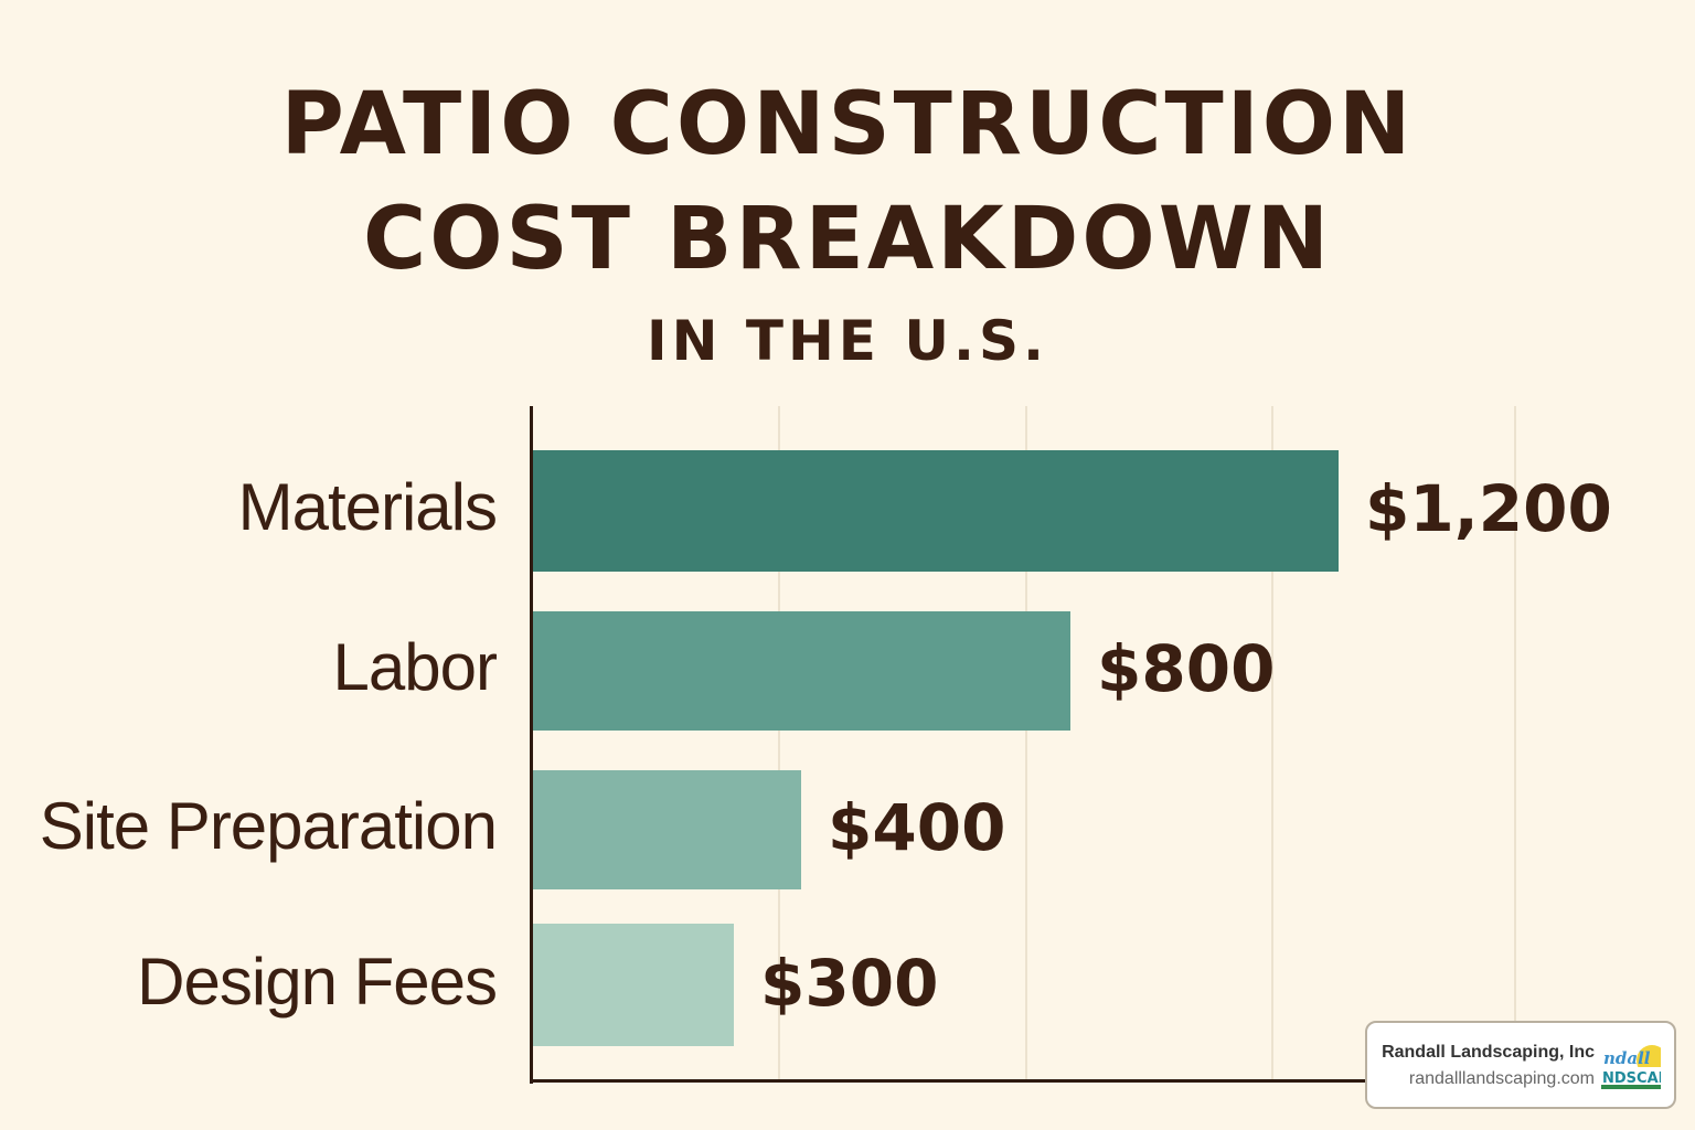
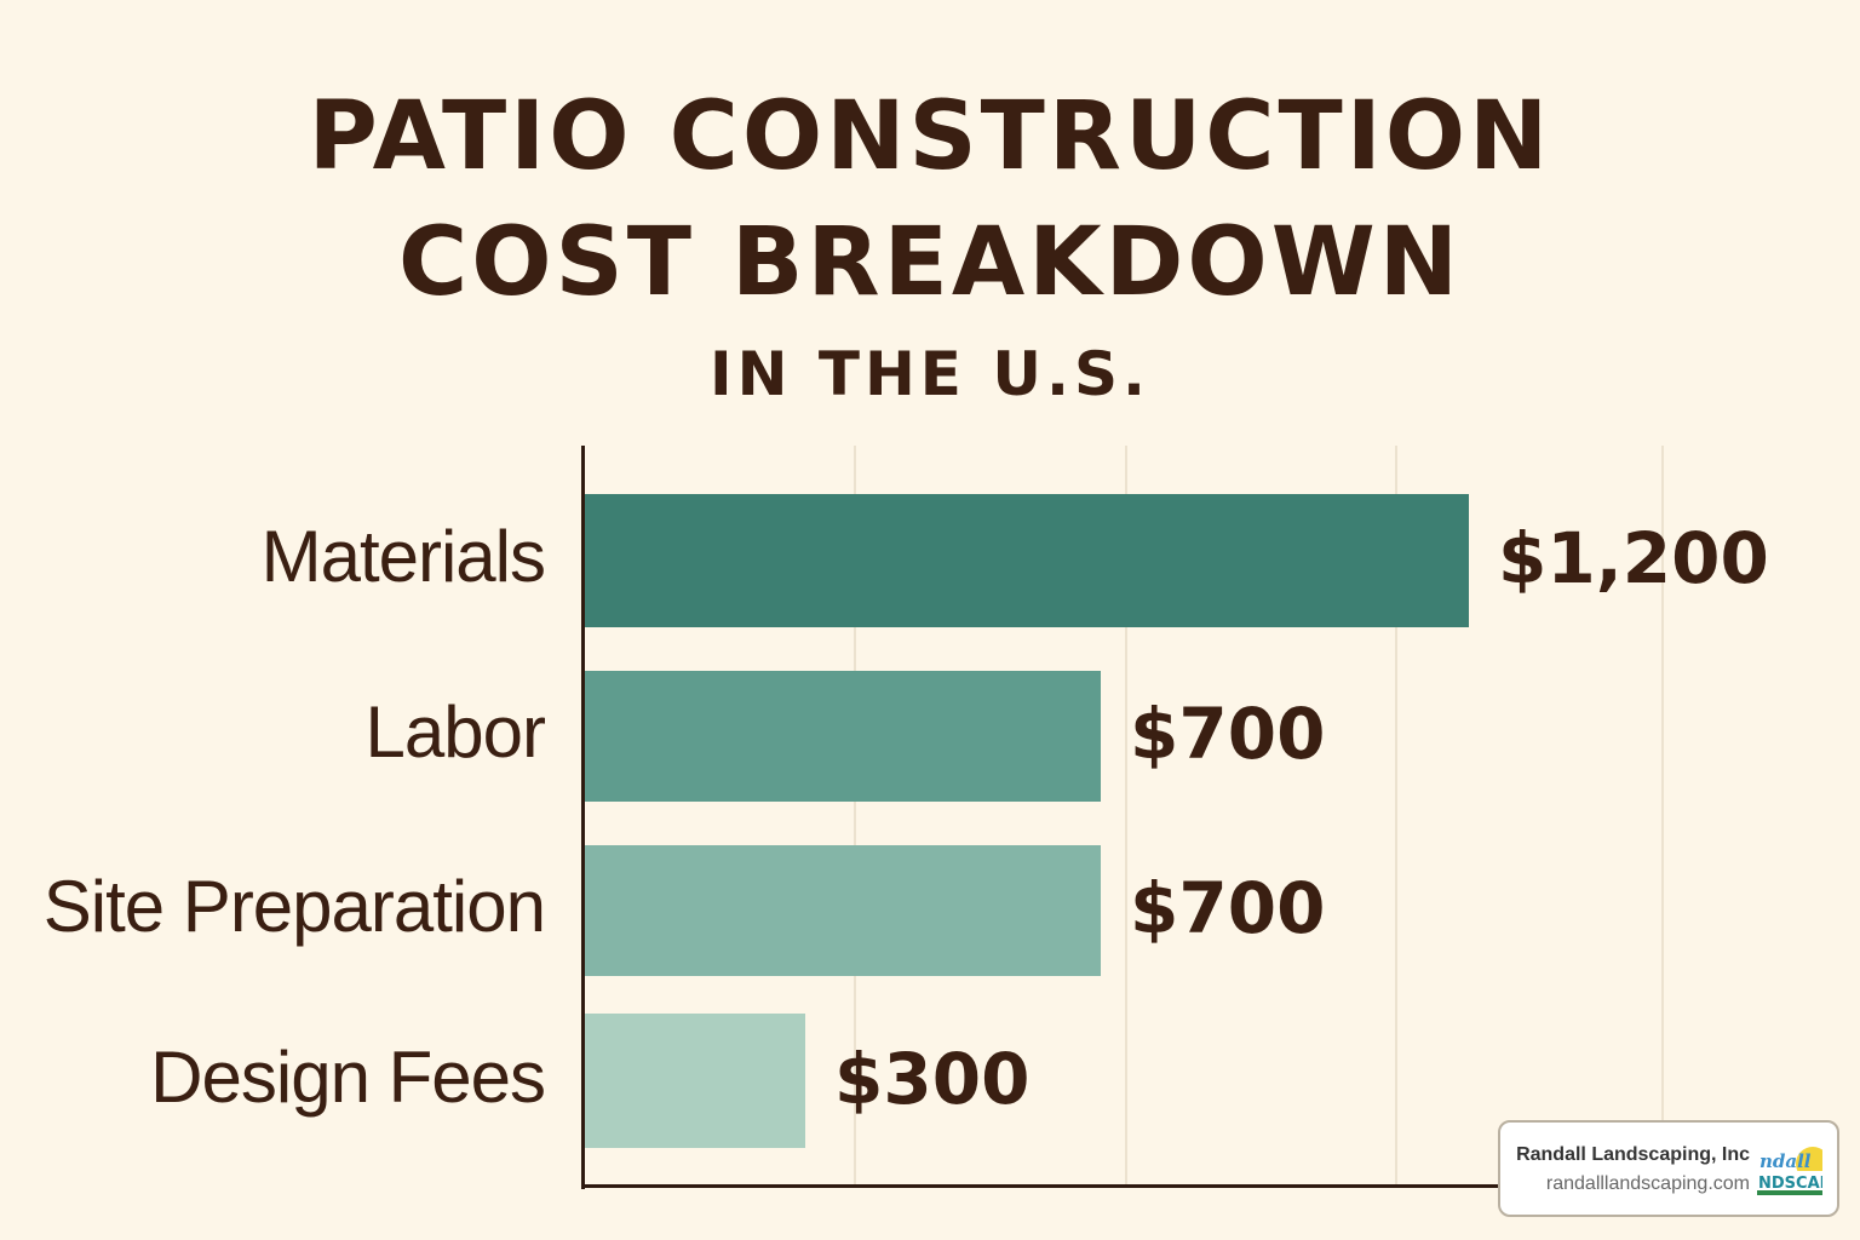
Labor: $800 -> $700
Site Preparation: $400 -> $700
